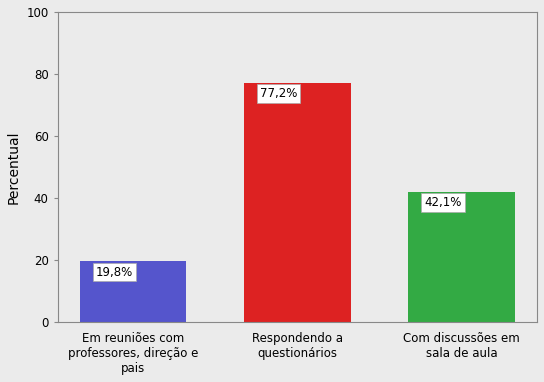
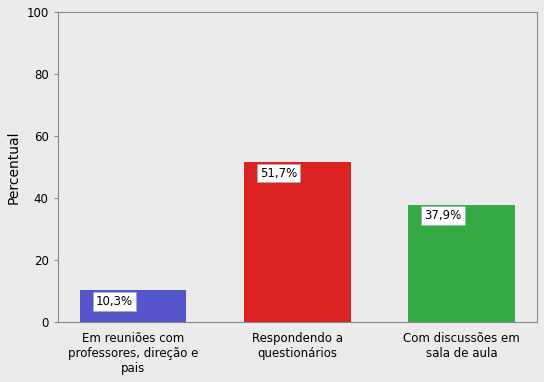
Em reuniões com professores, direção e pais: 19,8% -> 10,3%
Respondendo a questionários: 77,2% -> 51,7%
Com discussões em sala de aula: 42,1% -> 37,9%
